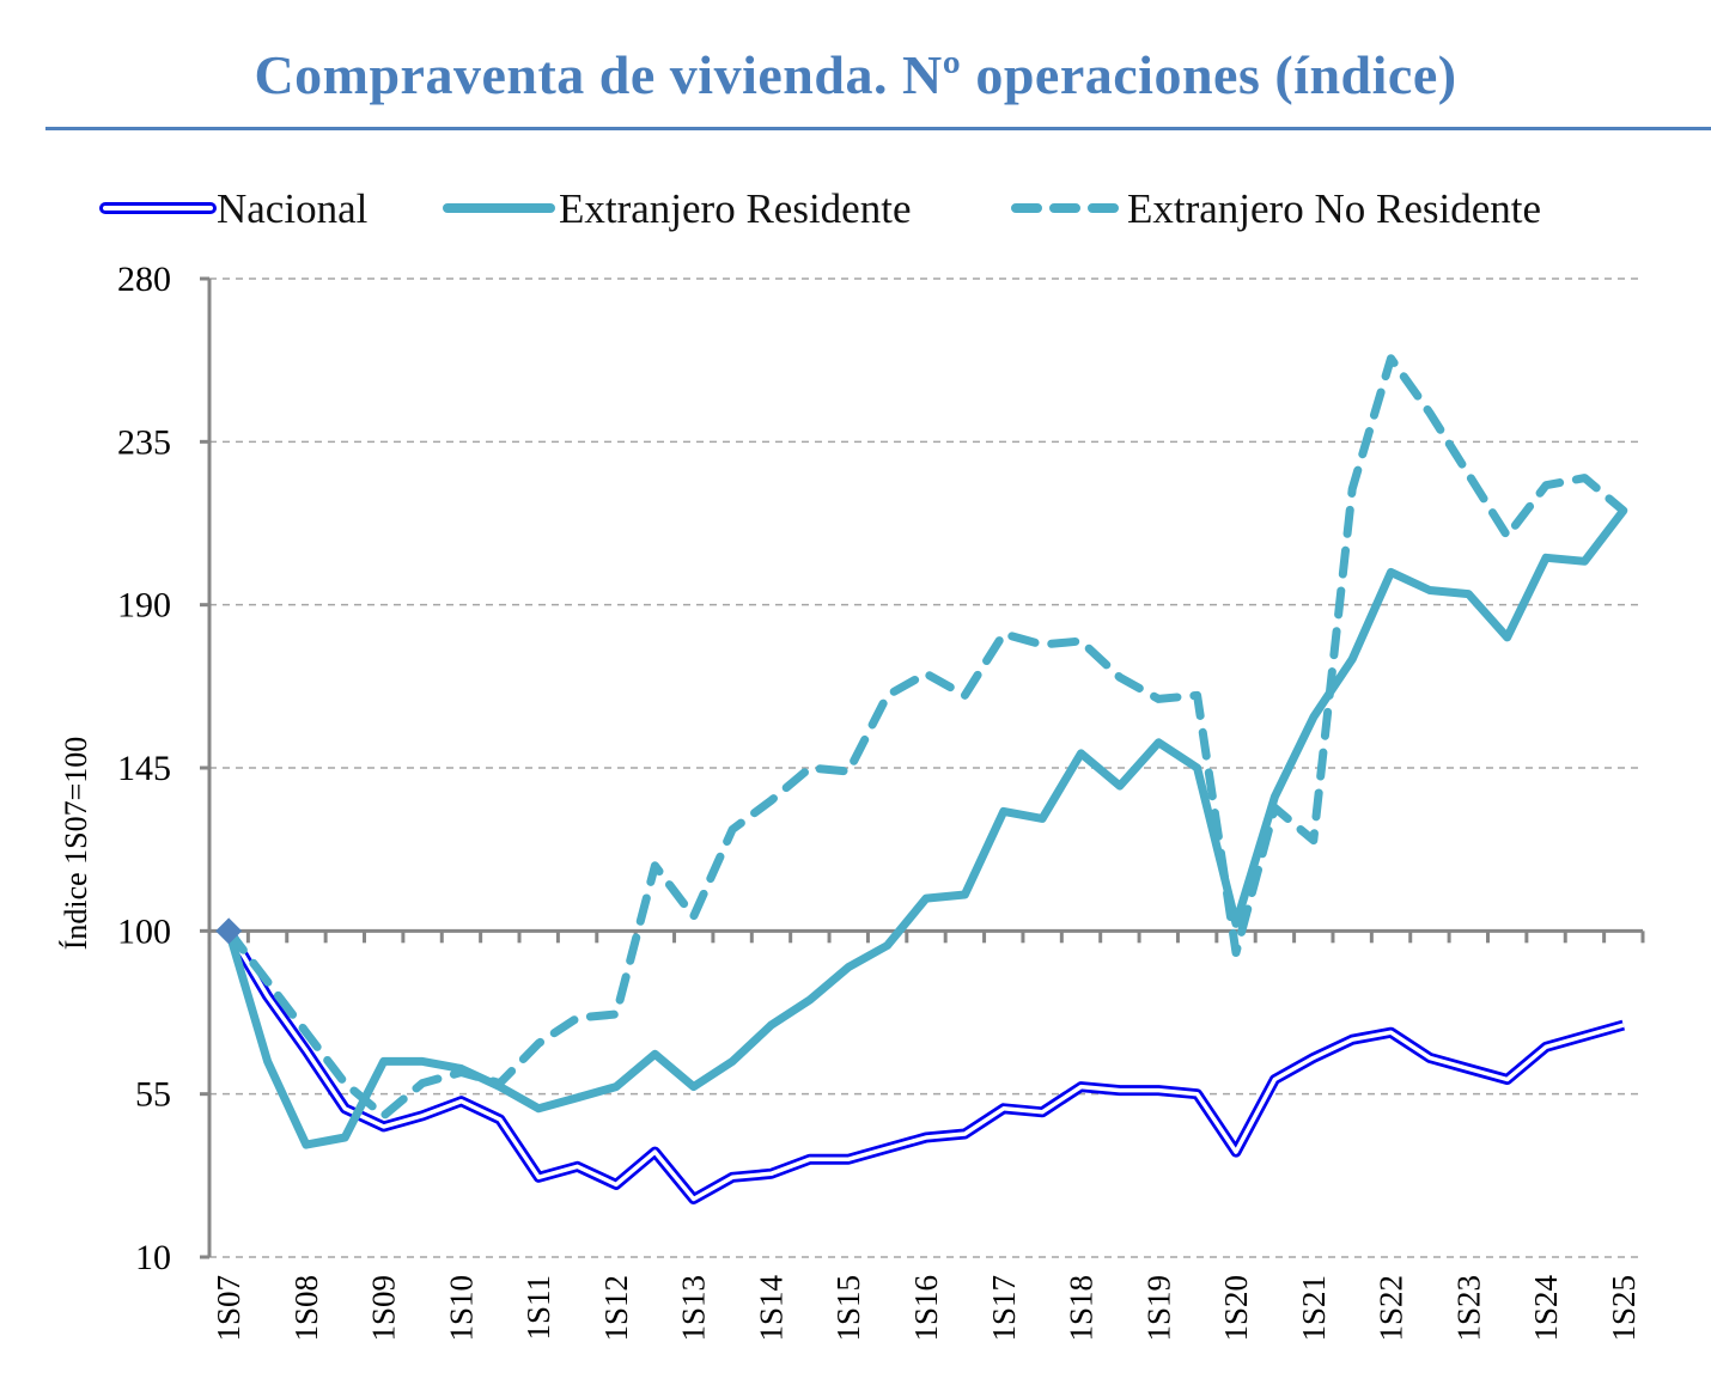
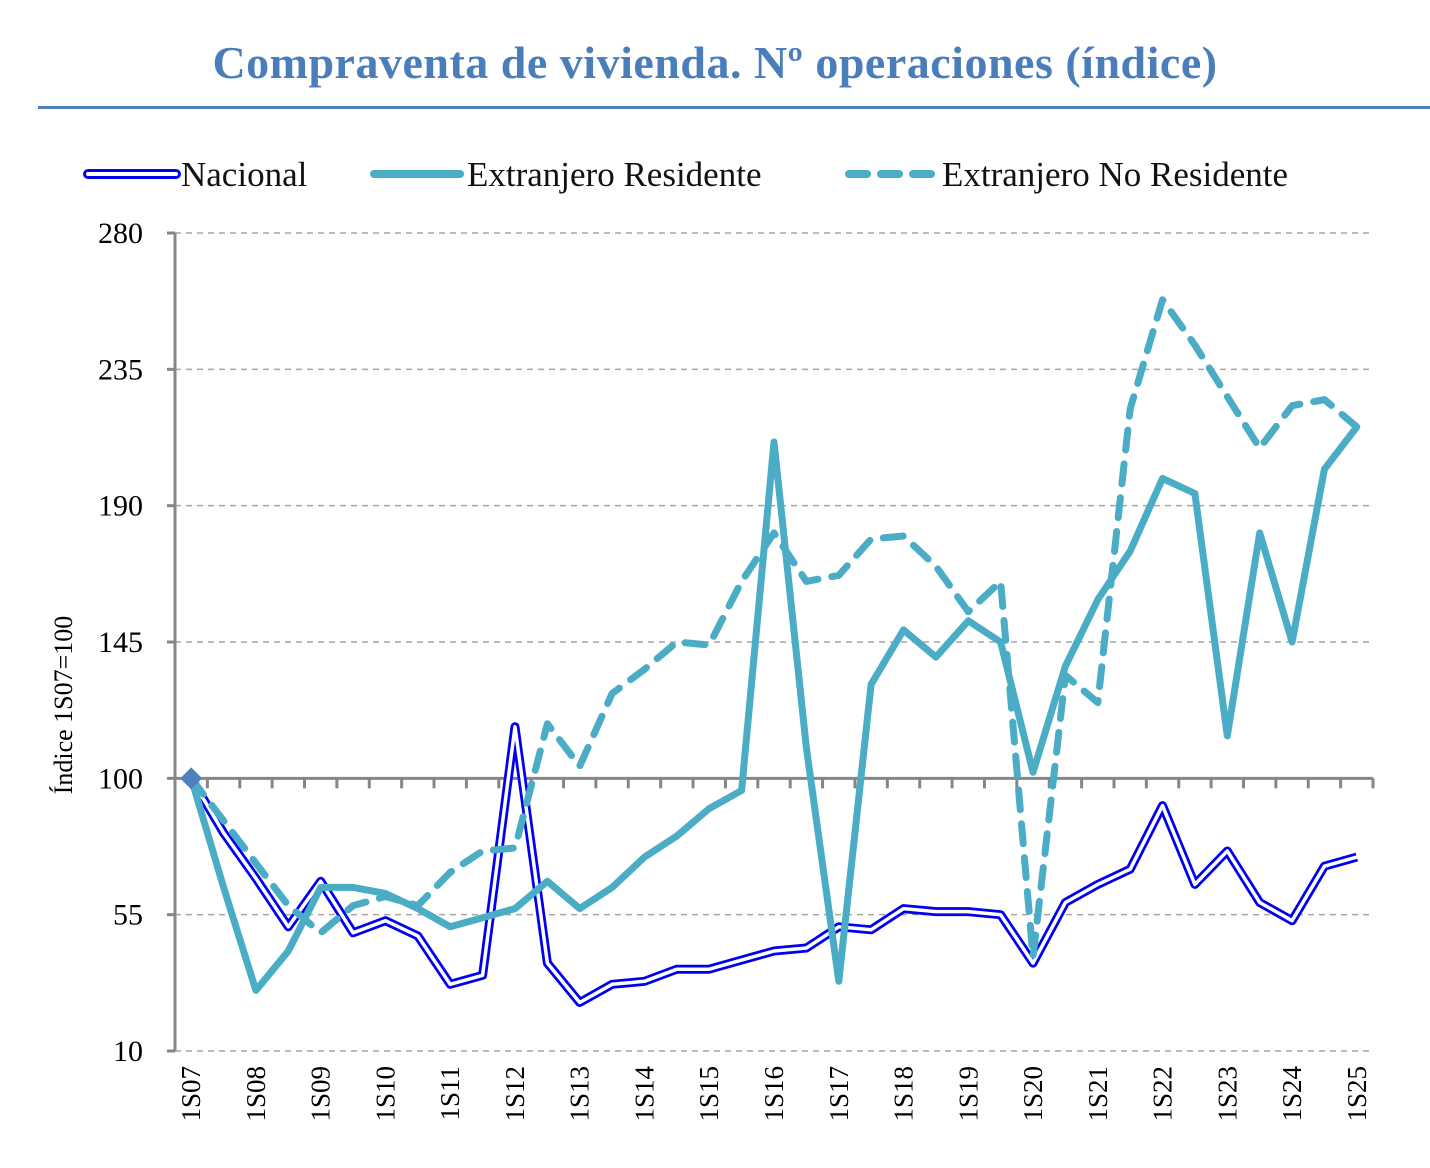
Extranjero Residente/1S08: 41 -> 30
Nacional/1S09: 46 -> 66
Nacional/1S12: 30 -> 117
Extranjero Residente/1S16: 109 -> 211
Extranjero No Residente/1S16: 171 -> 181
Extranjero Residente/1S17: 133 -> 33
Extranjero No Residente/1S17: 182 -> 167
Extranjero No Residente/1S19: 164 -> 155
Extranjero No Residente/1S20: 94 -> 41
Nacional/1S22: 72 -> 91
Nacional/1S23: 62 -> 76
Extranjero Residente/1S23: 193 -> 114
Nacional/1S24: 68 -> 53
Extranjero Residente/1S24: 203 -> 145
